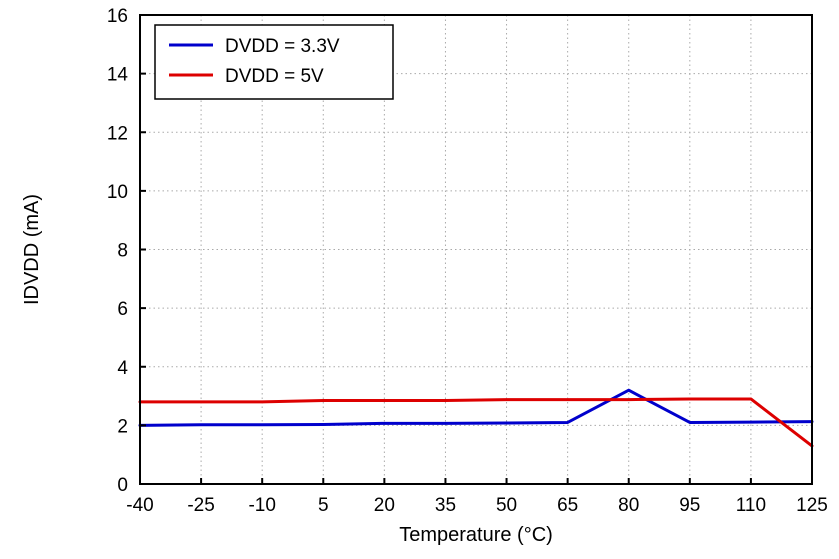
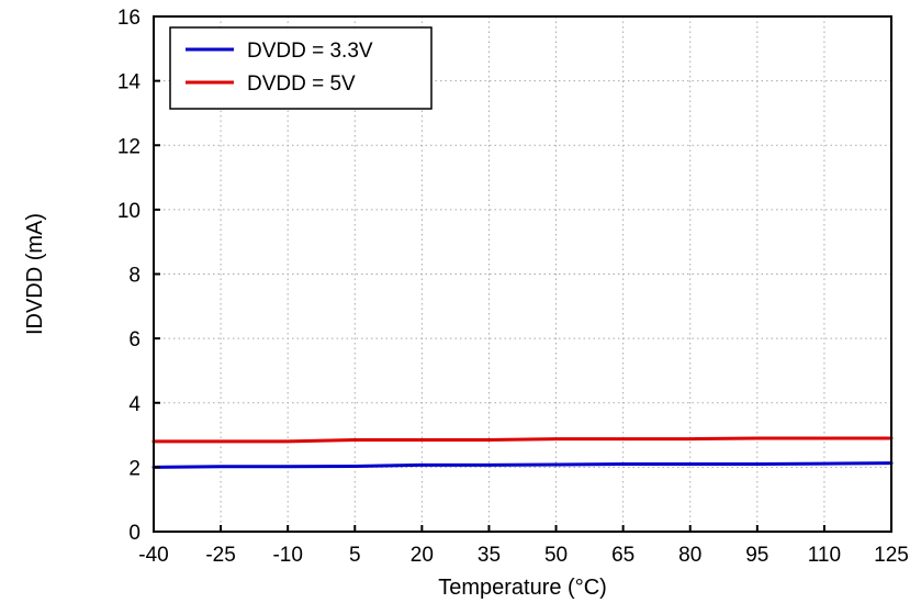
DVDD = 3.3V/80: 3.2 -> 2.1
DVDD = 5V/125: 1.3 -> 2.9
